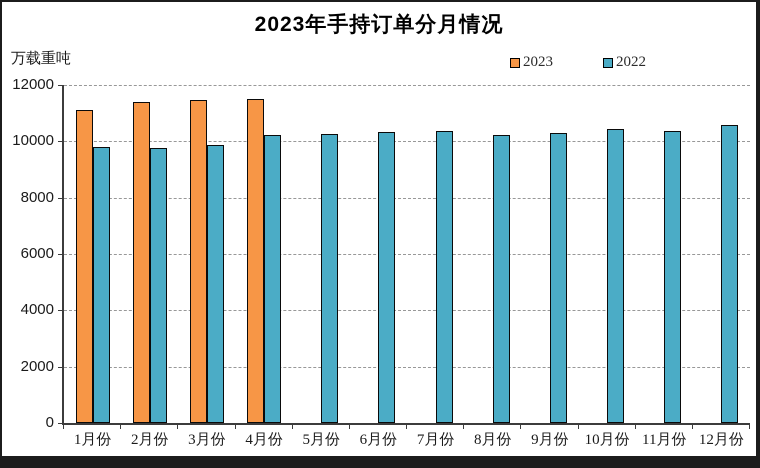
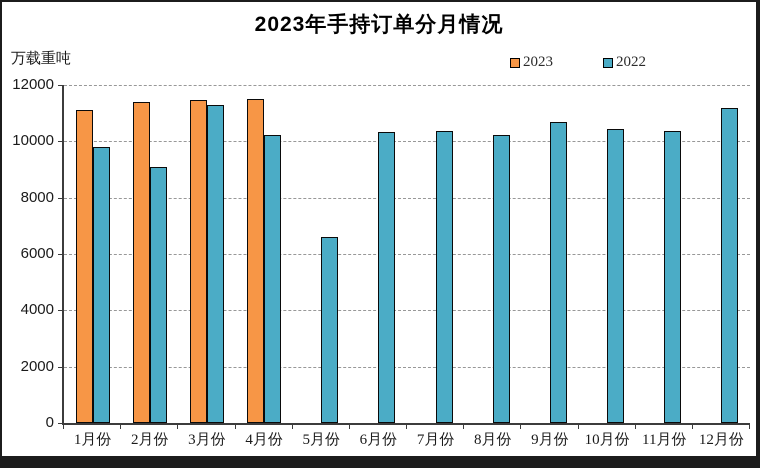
2022/2月份: 9800 -> 9100
2022/3月份: 9900 -> 11300
2022/5月份: 10200 -> 6600
2022/9月份: 10300 -> 10700
2022/12月份: 10600 -> 11200
